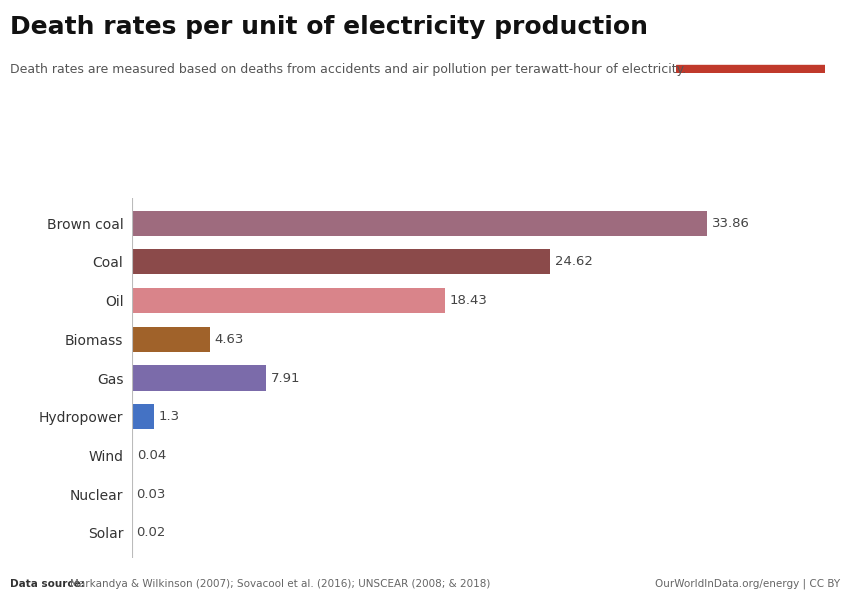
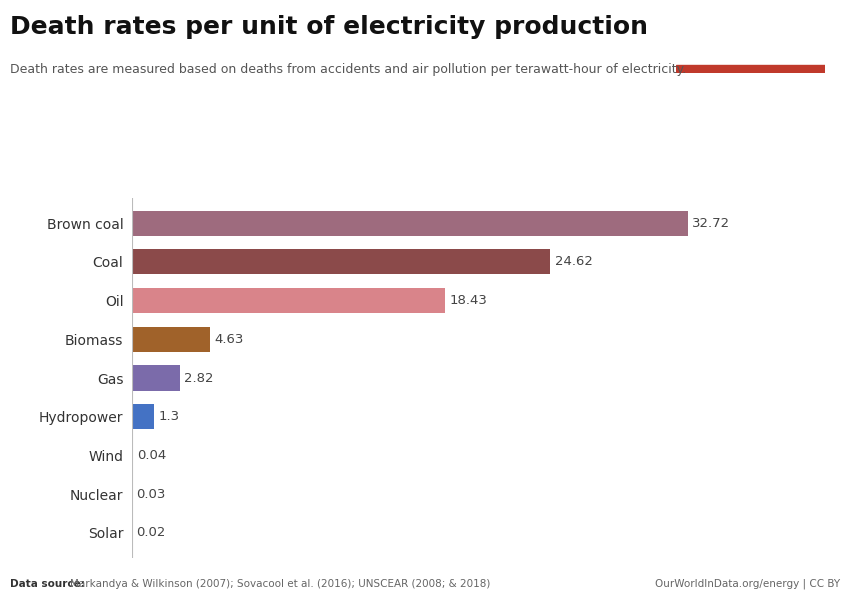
Brown coal: 33.86 -> 32.72
Gas: 7.91 -> 2.82
